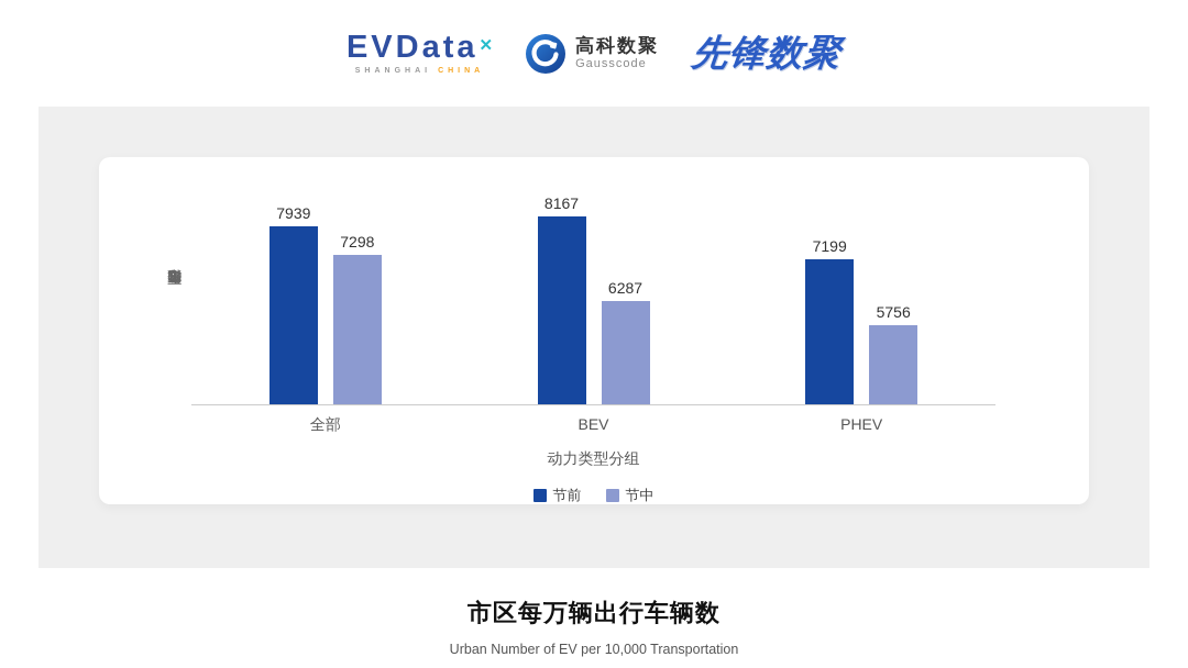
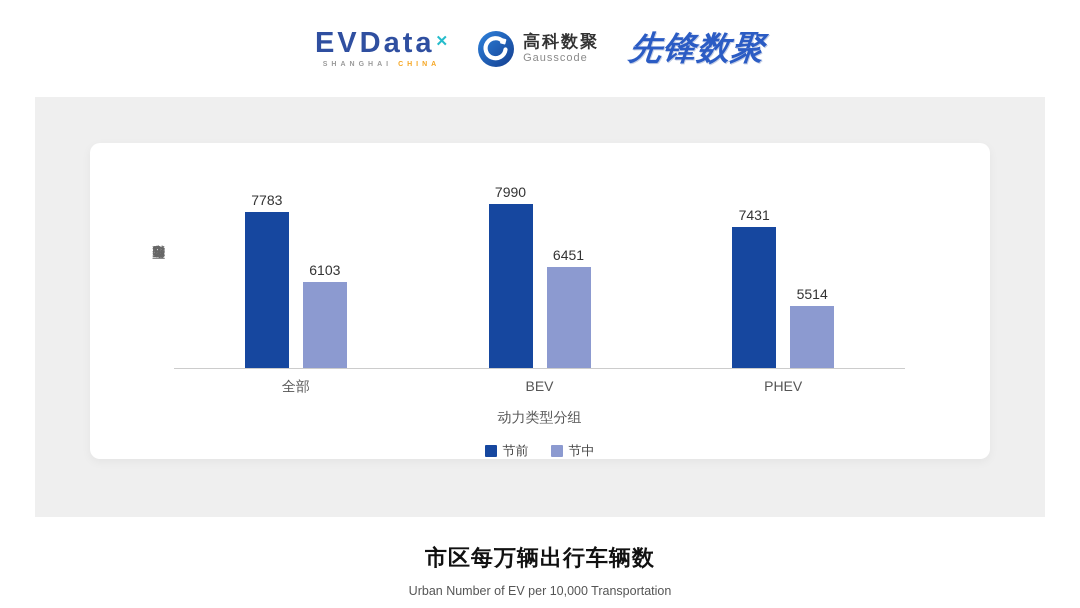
节前/全部: 7939 -> 7783
节中/全部: 7298 -> 6103
节前/BEV: 8167 -> 7990
节中/BEV: 6287 -> 6451
节前/PHEV: 7199 -> 7431
节中/PHEV: 5756 -> 5514
